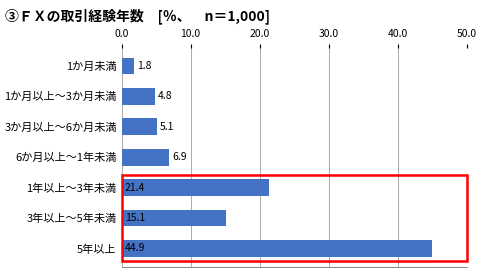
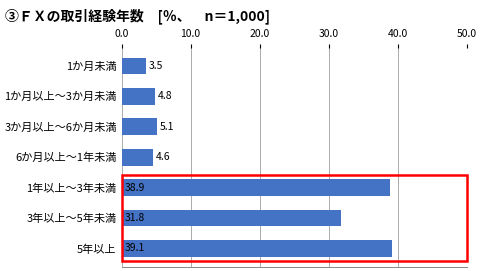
1か月未満: 1.8 -> 3.5
6か月以上～1年未満: 6.9 -> 4.6
1年以上～3年未満: 21.4 -> 38.9
3年以上～5年未満: 15.1 -> 31.8
5年以上: 44.9 -> 39.1
